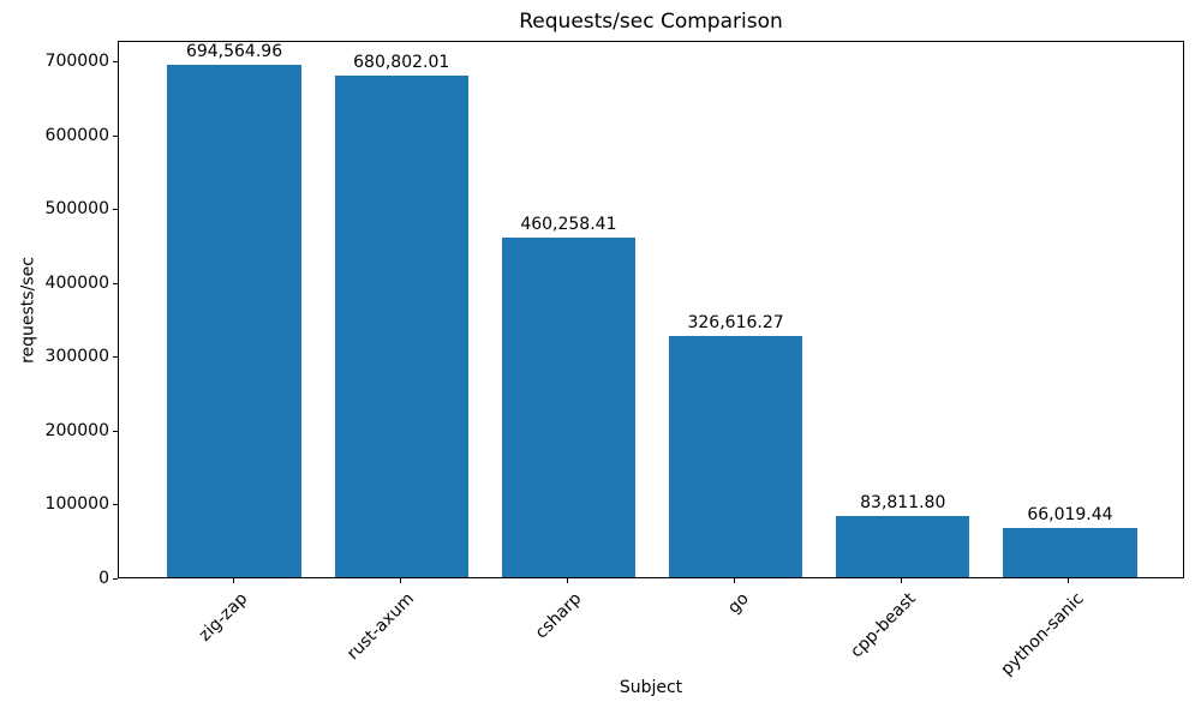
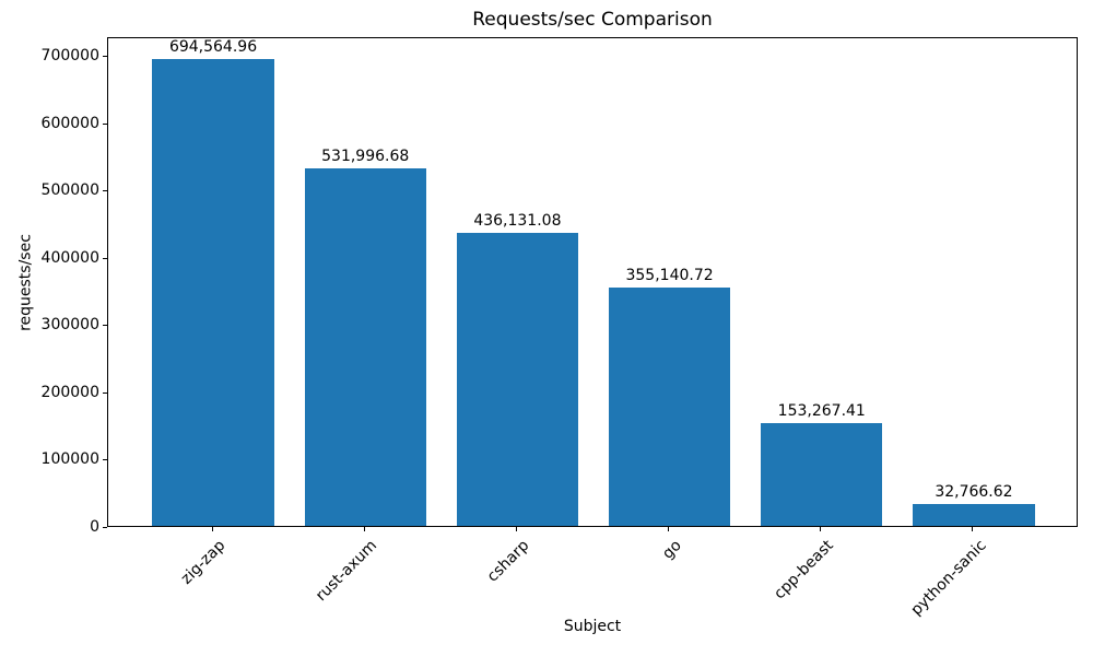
rust-axum: 680,802.01 -> 531,996.68
csharp: 460,258.41 -> 436,131.08
go: 326,616.27 -> 355,140.72
cpp-beast: 83,811.80 -> 153,267.41
python-sanic: 66,019.44 -> 32,766.62
